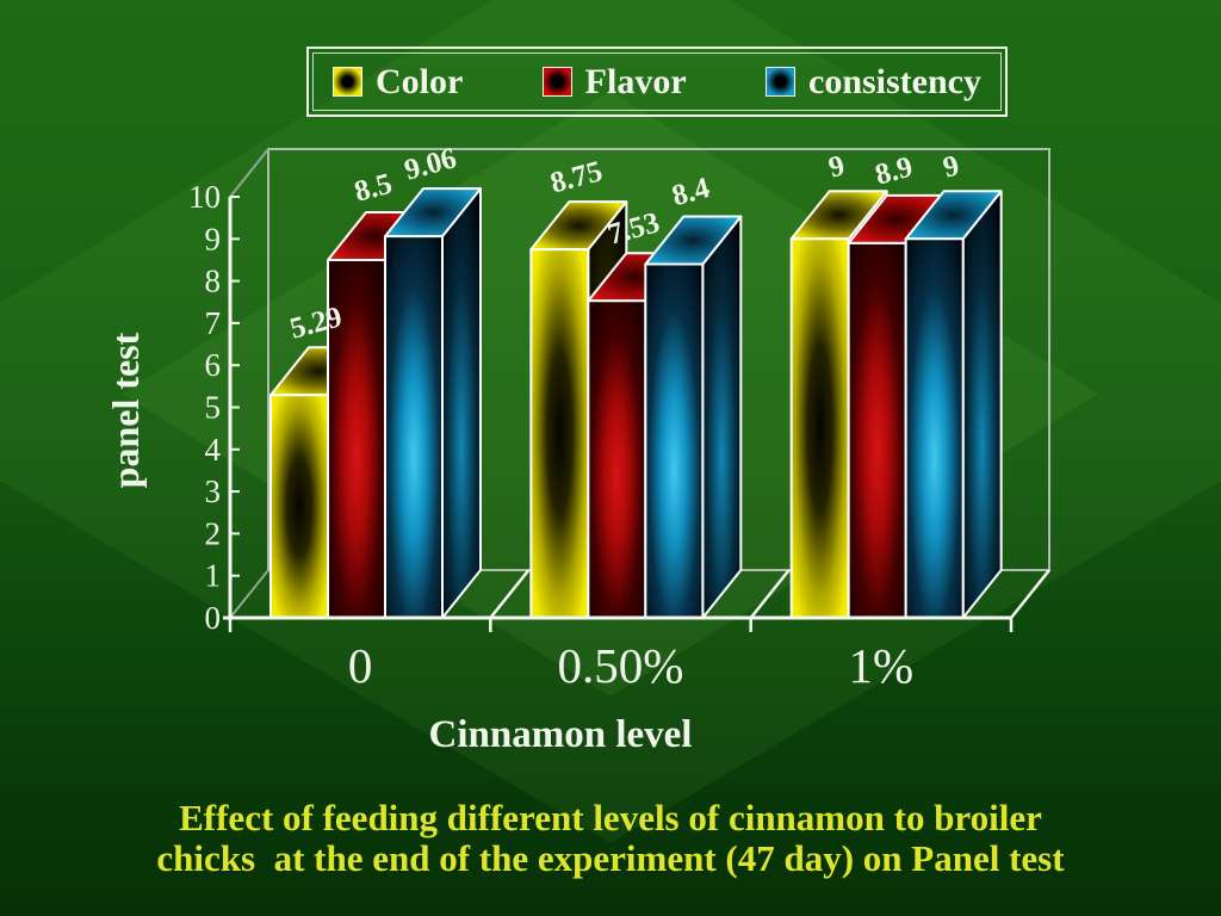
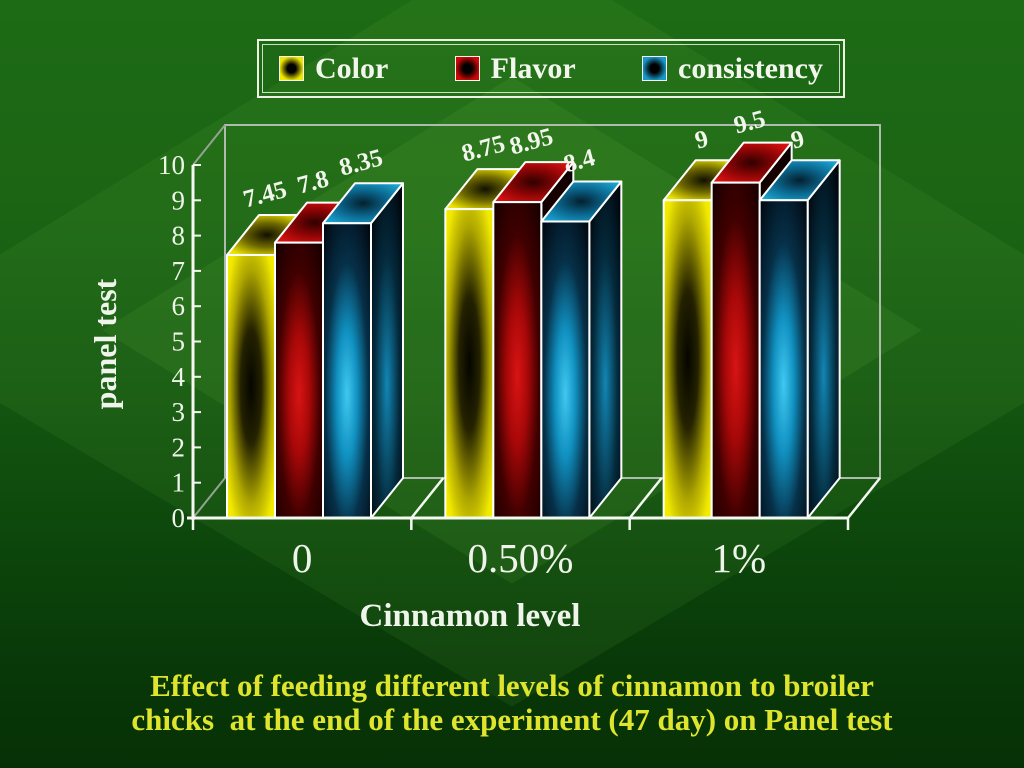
Color/0: 5.29 -> 7.45
Flavor/0: 8.5 -> 7.8
consistency/0: 9.06 -> 8.35
Flavor/0.50%: 7.53 -> 8.95
Flavor/1%: 8.9 -> 9.5
